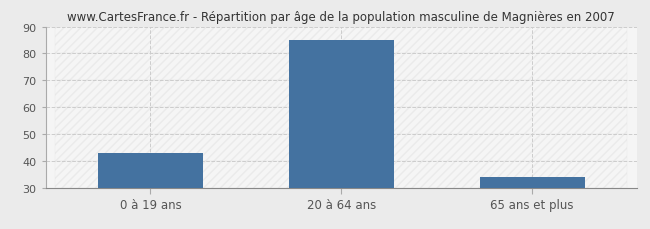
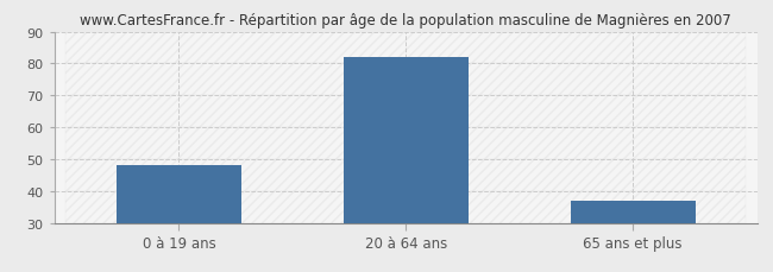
0 à 19 ans: 43 -> 48
20 à 64 ans: 85 -> 82
65 ans et plus: 34 -> 37
